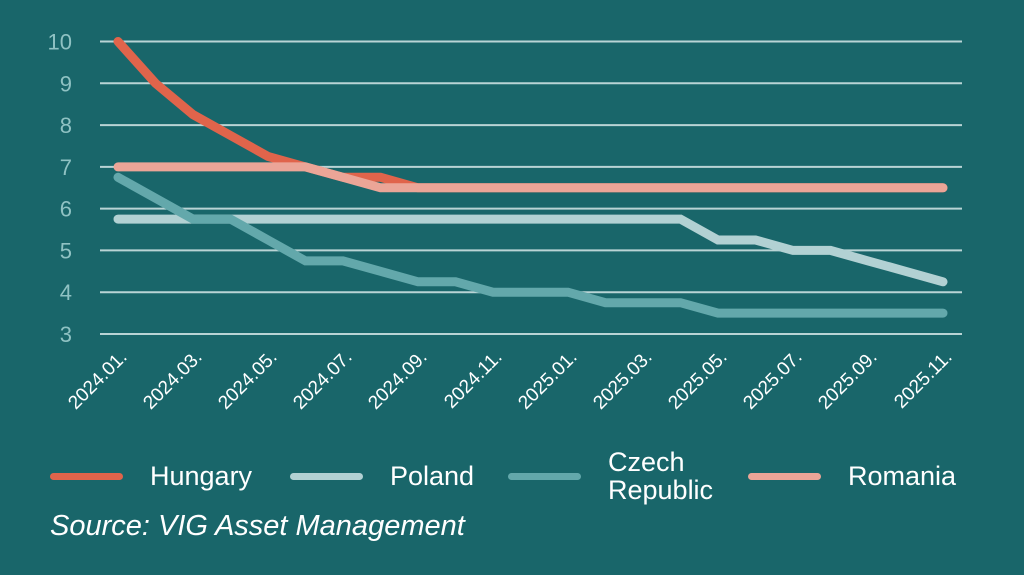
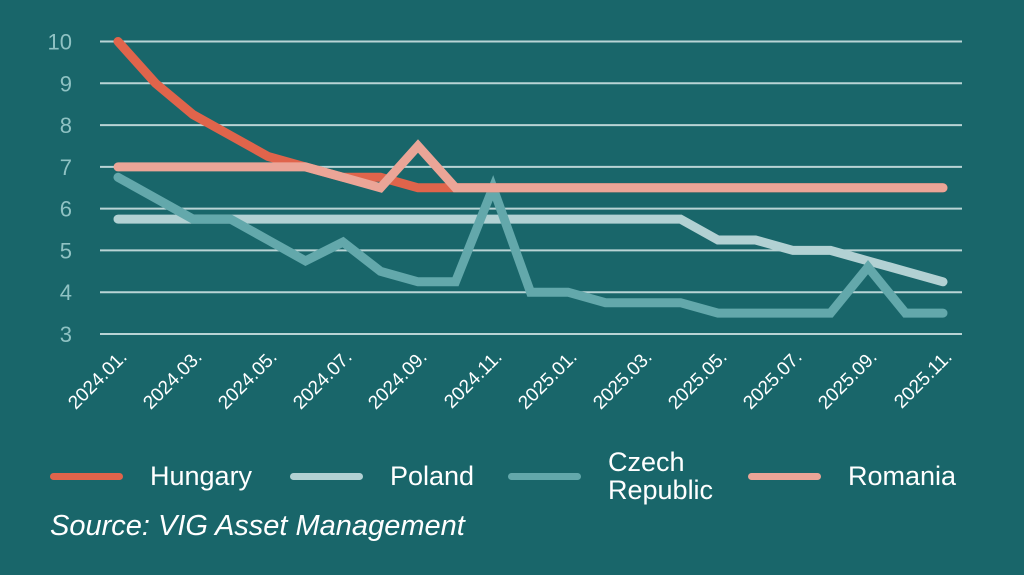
Czech Republic/2024.07.: 4.8 -> 5.2
Romania/2024.09.: 6.5 -> 7.5
Czech Republic/2024.11.: 4.0 -> 6.5
Czech Republic/2025.09.: 3.5 -> 4.6
